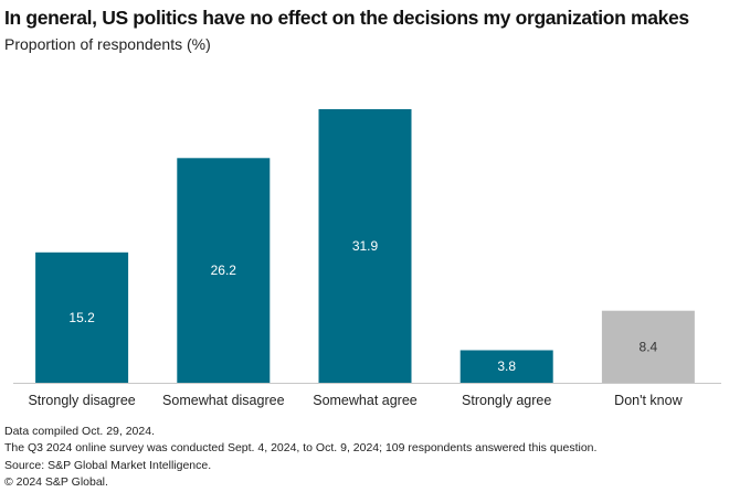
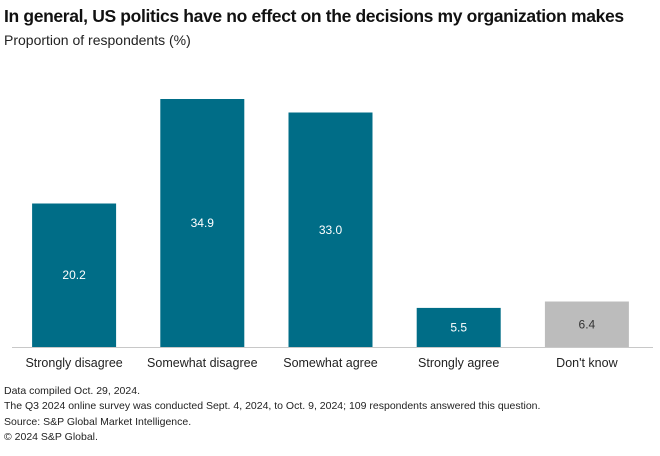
Strongly disagree: 15.2 -> 20.2
Somewhat disagree: 26.2 -> 34.9
Somewhat agree: 31.9 -> 33.0
Strongly agree: 3.8 -> 5.5
Don't know: 8.4 -> 6.4
